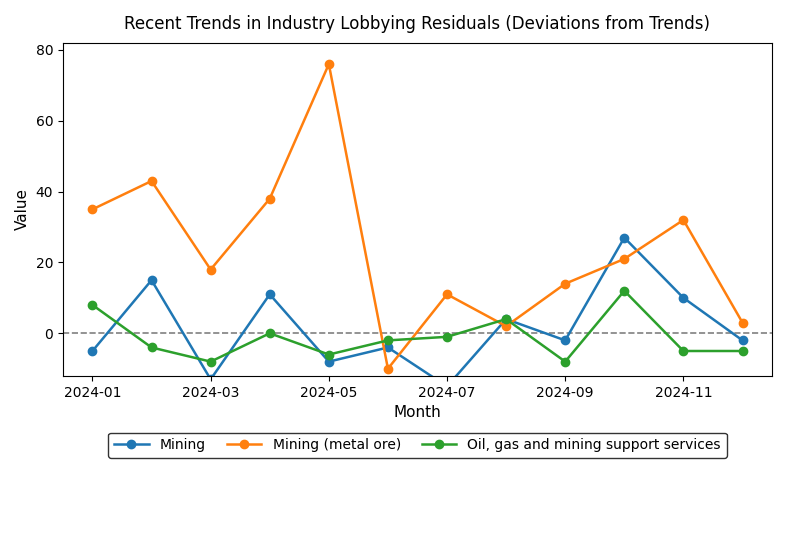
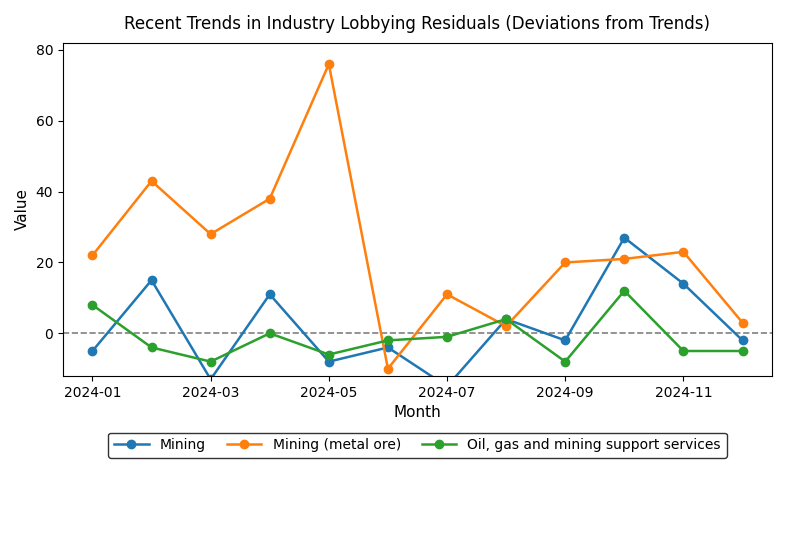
Mining (metal ore)/2024-01: 35 -> 22
Mining (metal ore)/2024-03: 18 -> 28
Mining (metal ore)/2024-09: 14 -> 20
Mining/2024-11: 10 -> 14
Mining (metal ore)/2024-11: 32 -> 23
